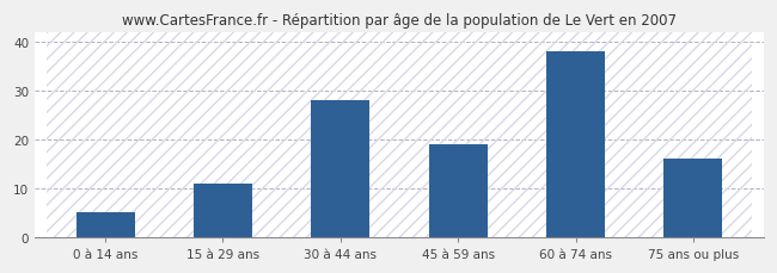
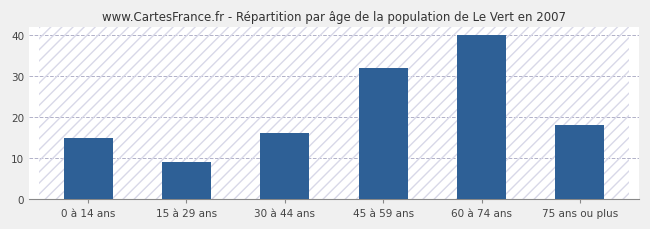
0 à 14 ans: 5 -> 15
15 à 29 ans: 11 -> 9
30 à 44 ans: 28 -> 16
45 à 59 ans: 19 -> 32
60 à 74 ans: 38 -> 40
75 ans ou plus: 16 -> 18
